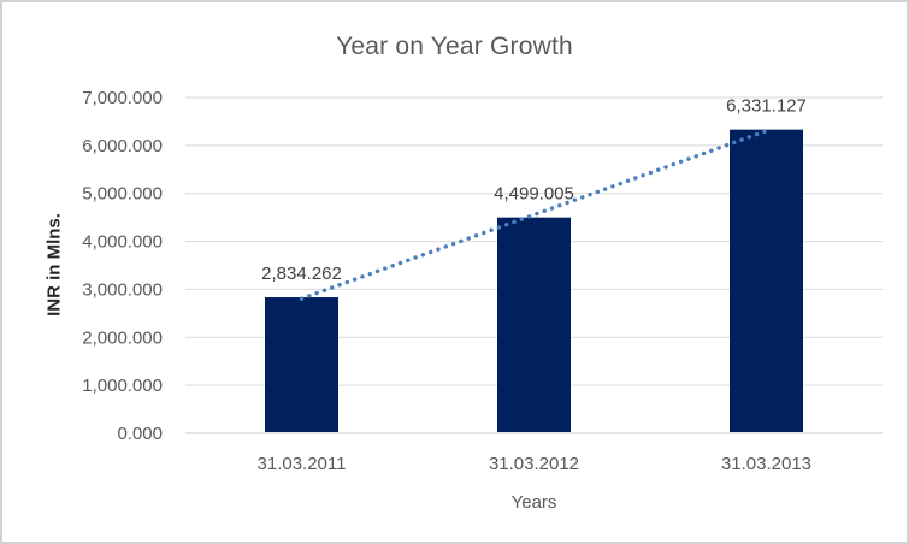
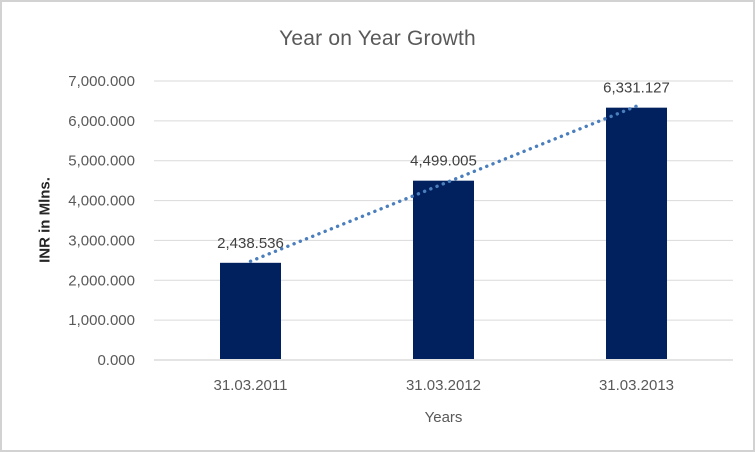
31.03.2011: 2,834.262 -> 2,438.536
